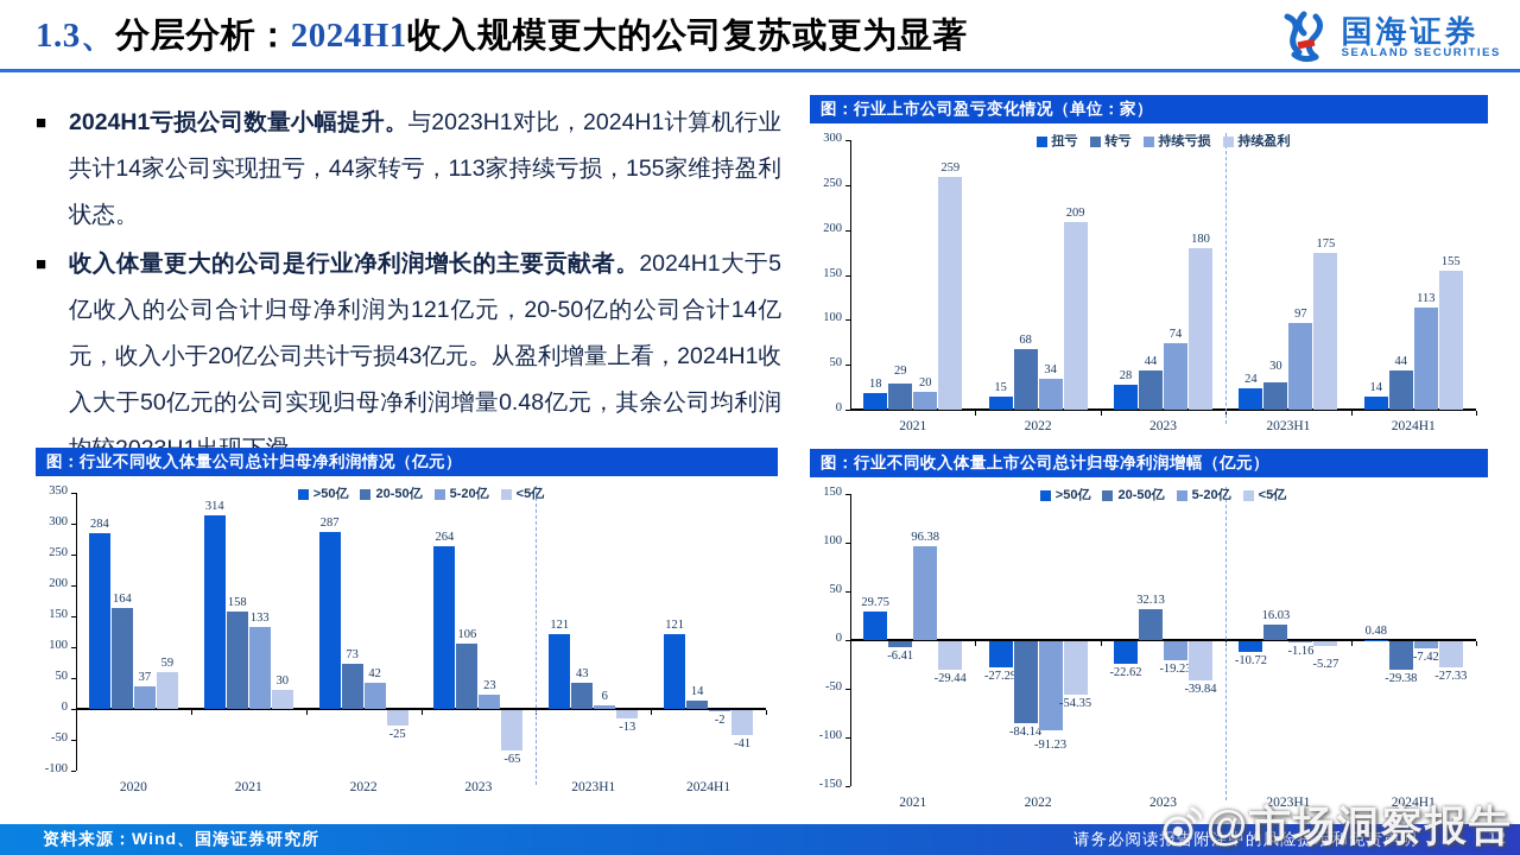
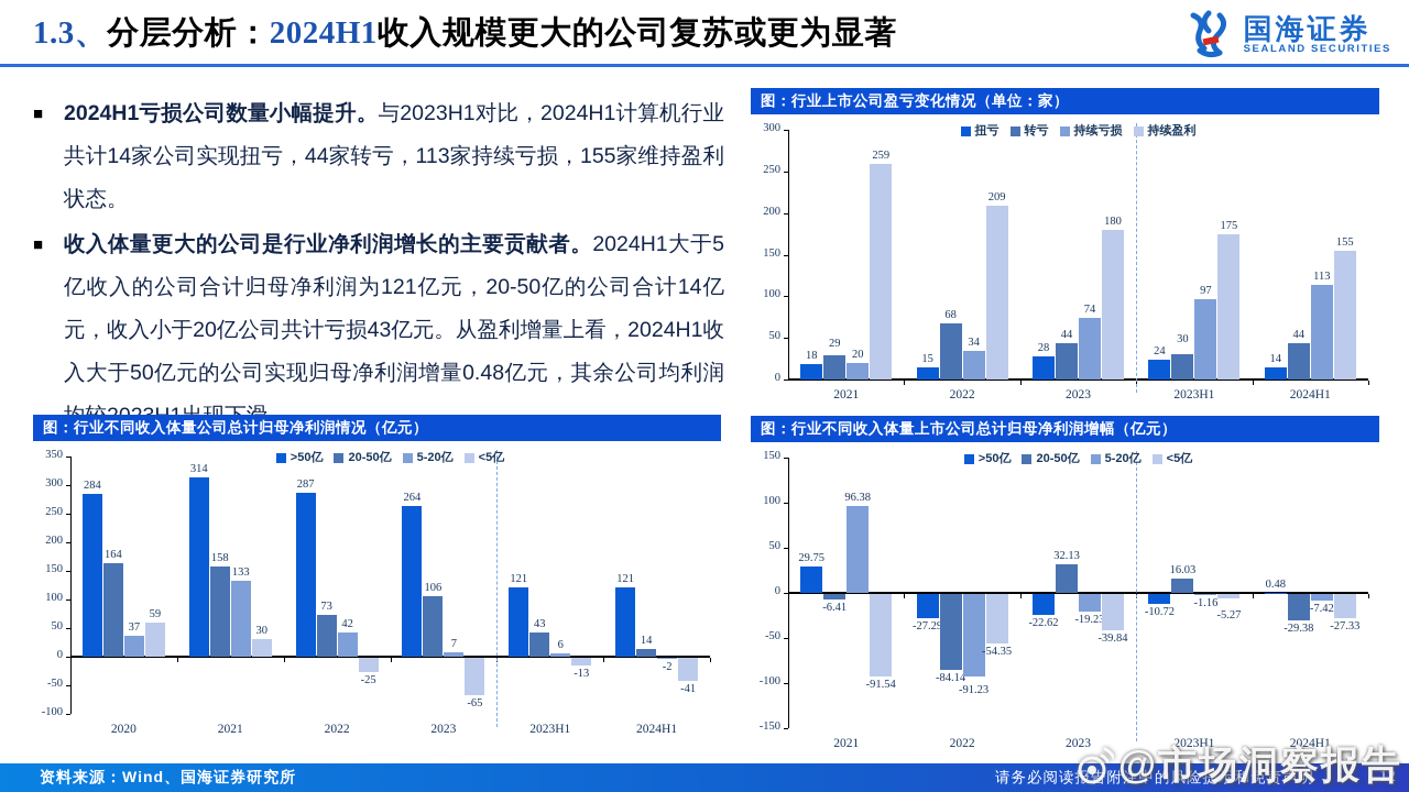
图：行业不同收入体量公司总计归母净利润情况（亿元）/5-20亿/2023: 23 -> 7
图：行业不同收入体量上市公司总计归母净利润增幅（亿元）/<5亿/2021: -29.44 -> -91.54
